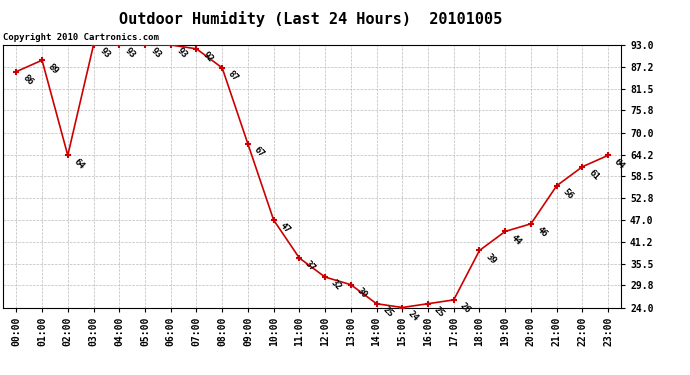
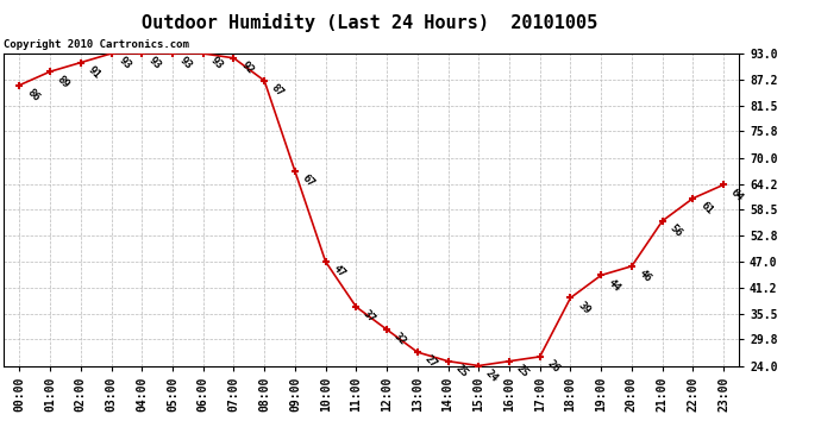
02:00: 64 -> 91
13:00: 30 -> 27
